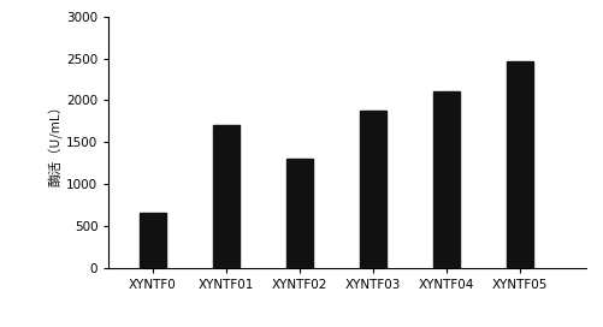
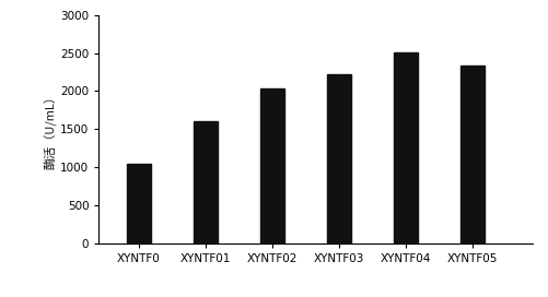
XYNTF0: 660 -> 1040
XYNTF01: 1700 -> 1600
XYNTF02: 1300 -> 2030
XYNTF03: 1880 -> 2220
XYNTF04: 2100 -> 2510
XYNTF05: 2460 -> 2330
